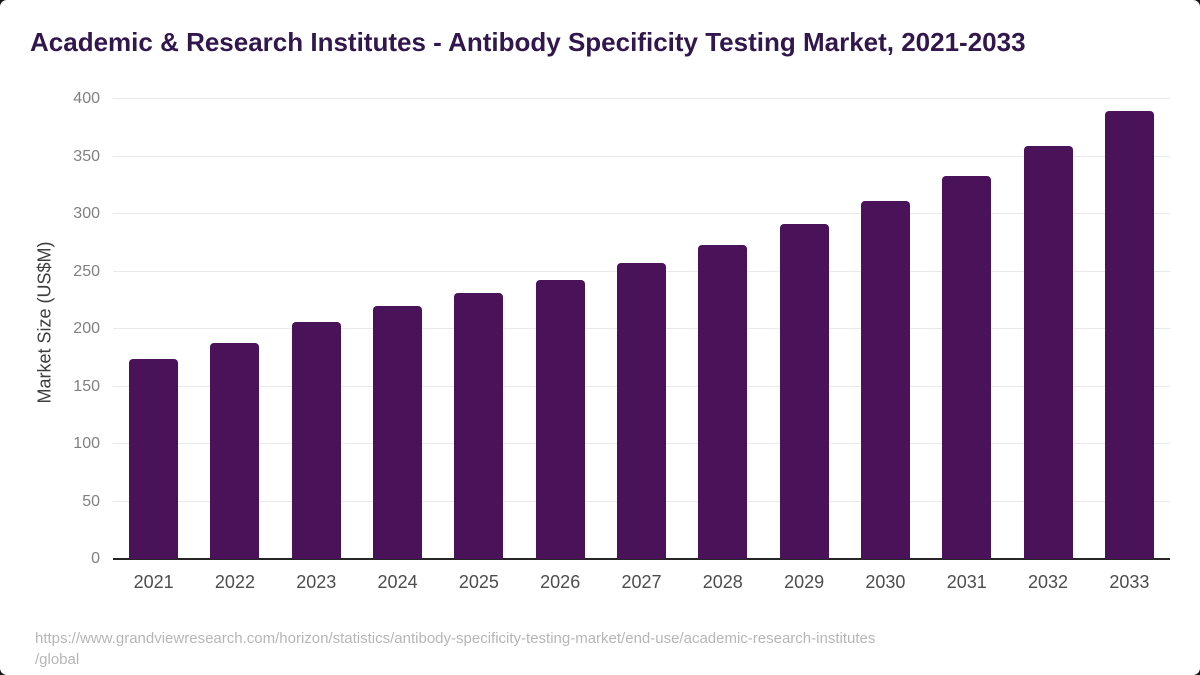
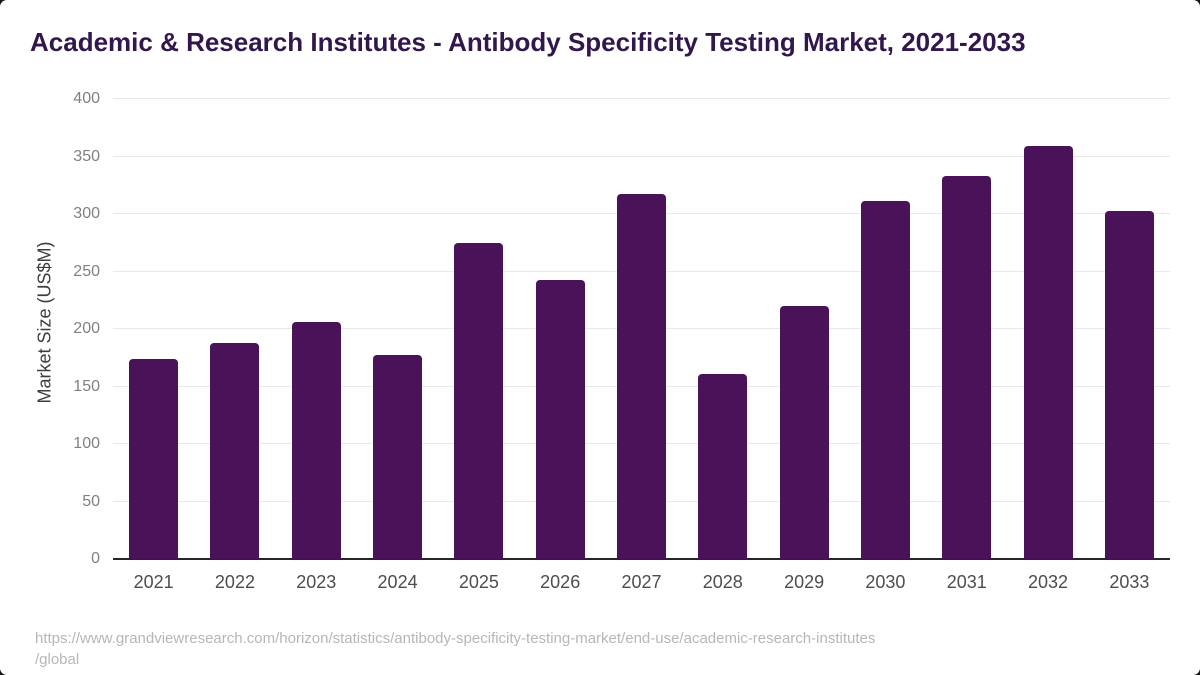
2024: 220 -> 177
2025: 231 -> 275
2027: 257 -> 317
2028: 273 -> 161
2029: 291 -> 220
2033: 390 -> 303
